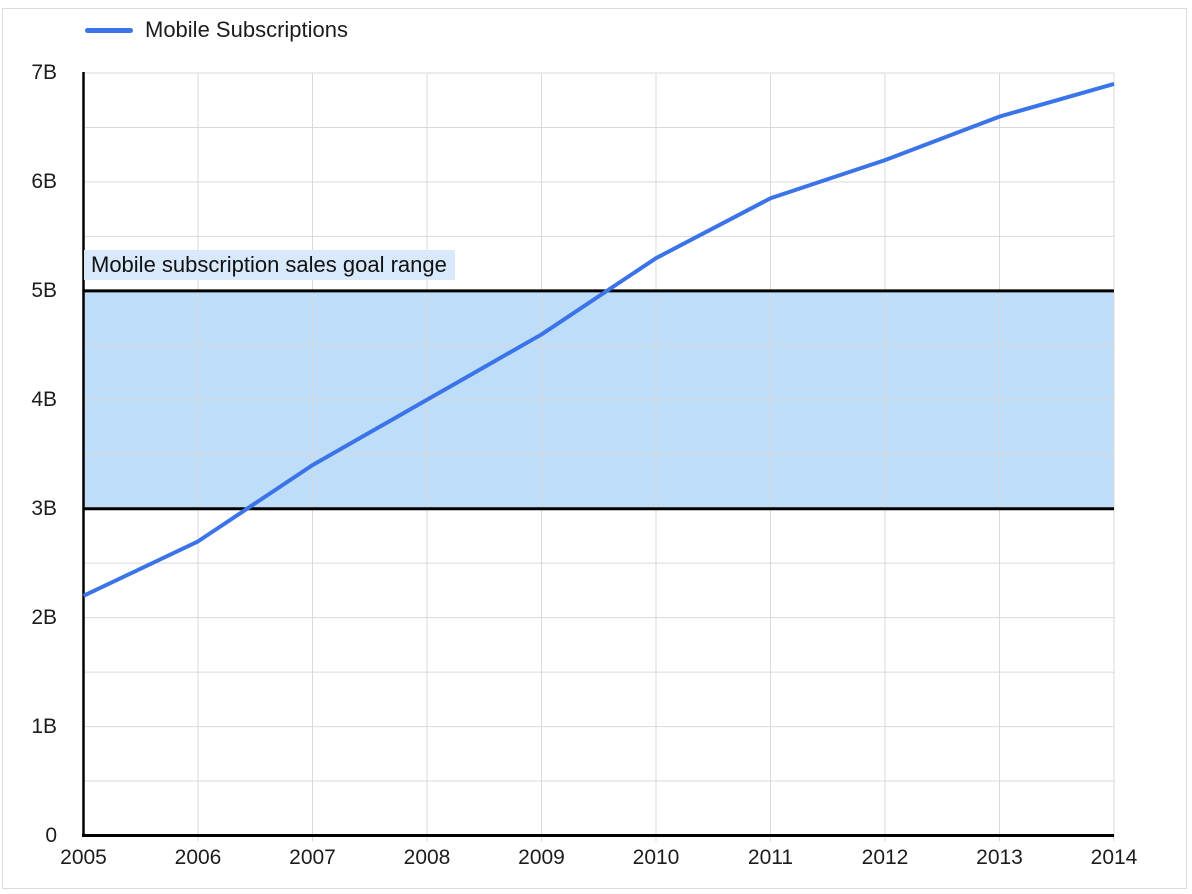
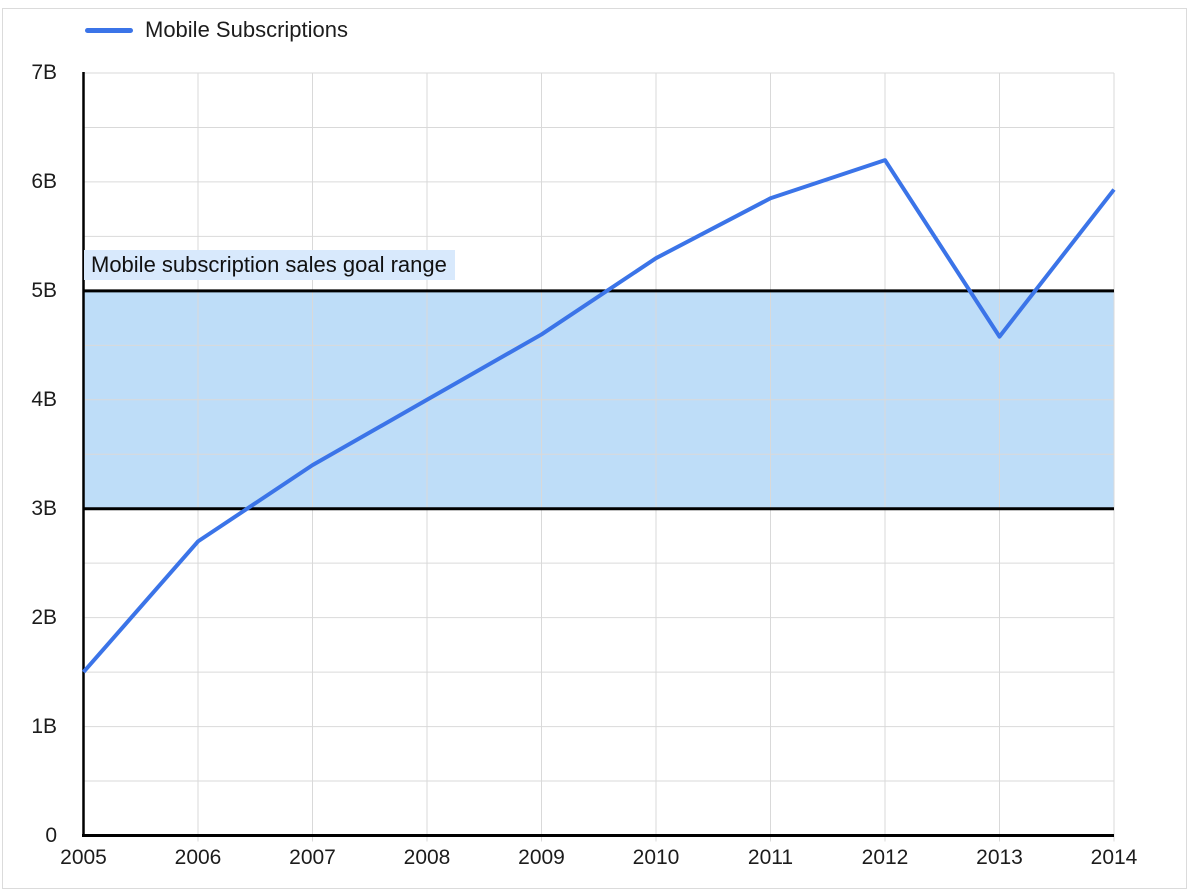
2005: 2.20B -> 1.50B
2013: 6.60B -> 4.58B
2014: 6.90B -> 5.93B
